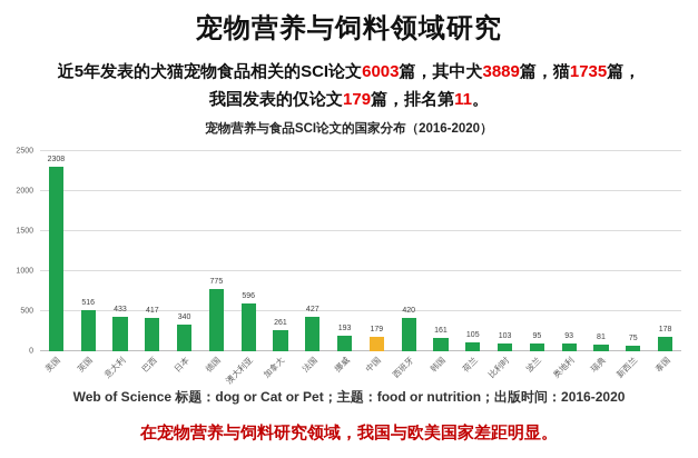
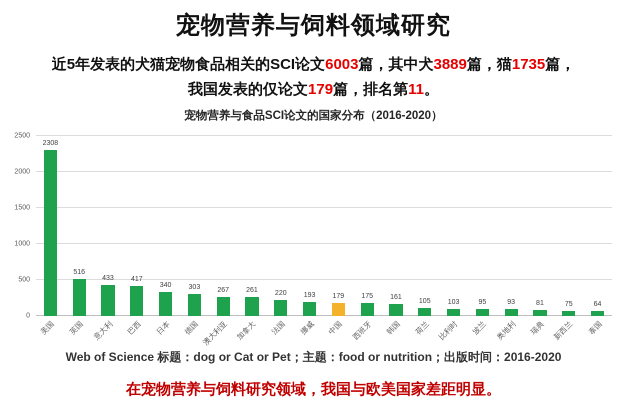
德国: 775 -> 303
澳大利亚: 596 -> 267
法国: 427 -> 220
西班牙: 420 -> 175
泰国: 178 -> 64
